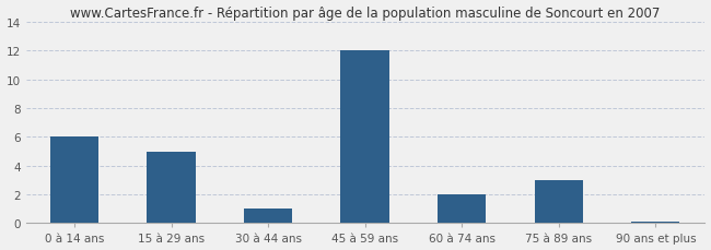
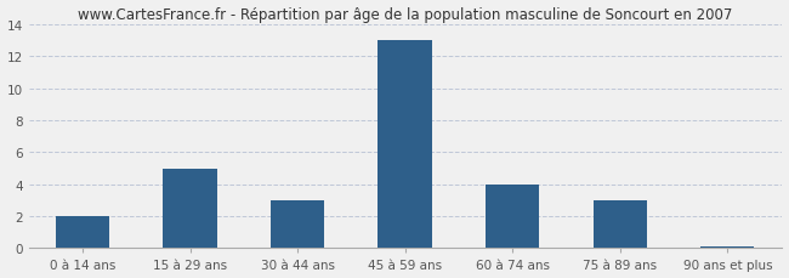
0 à 14 ans: 6.0 -> 2.0
30 à 44 ans: 1.0 -> 3.0
45 à 59 ans: 12.0 -> 13.0
60 à 74 ans: 2.0 -> 4.0
